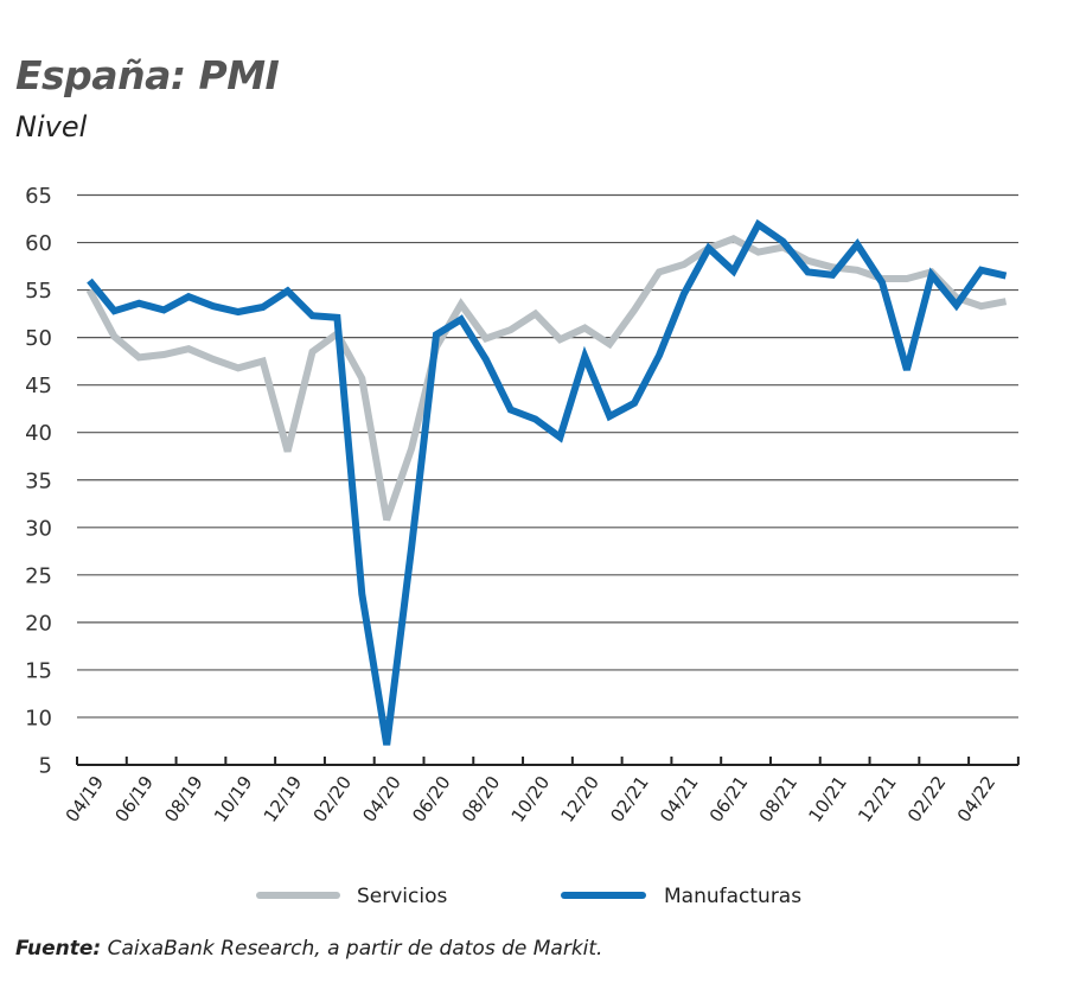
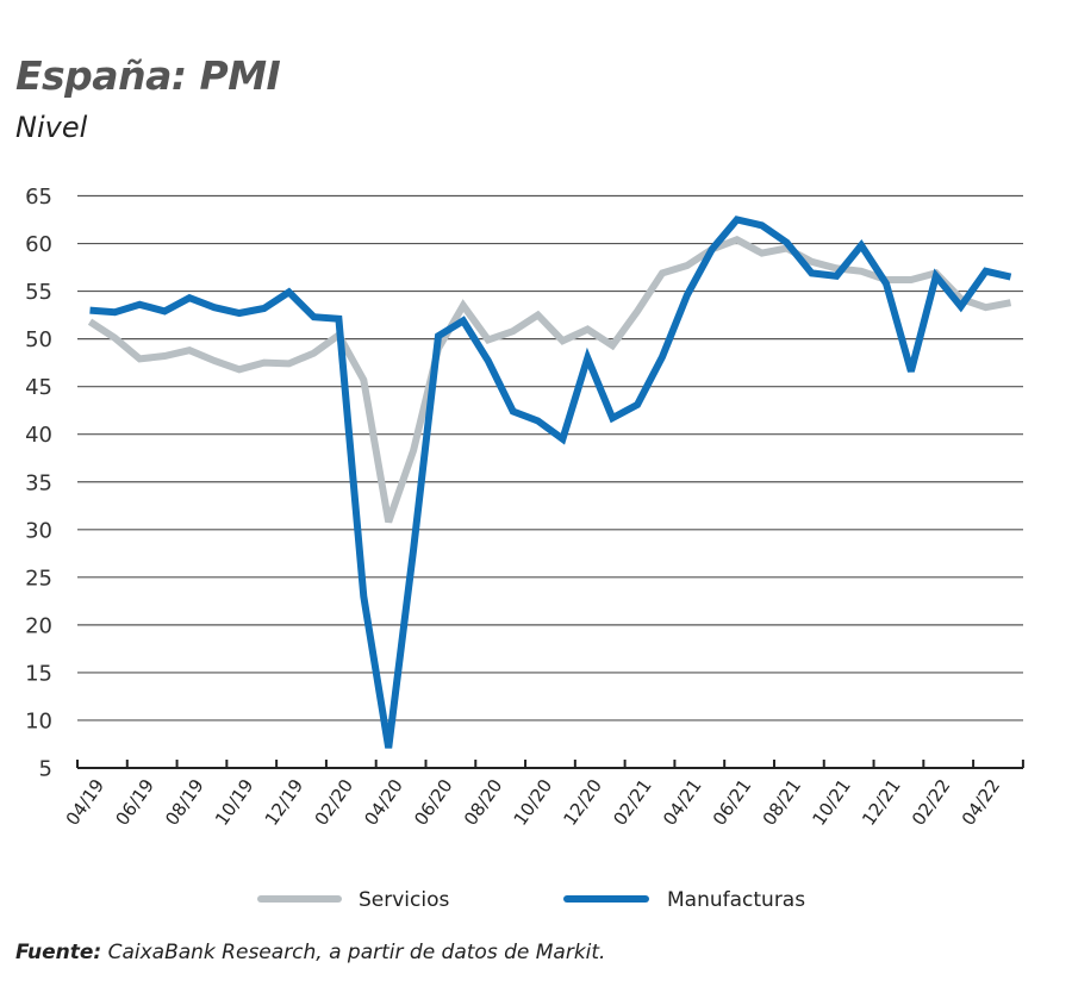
Servicios/04/19: 55 -> 52
Manufacturas/04/19: 56 -> 53
Servicios/12/19: 38 -> 47
Manufacturas/06/21: 57 -> 62
